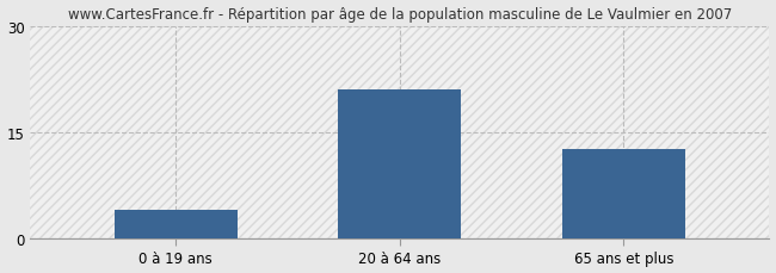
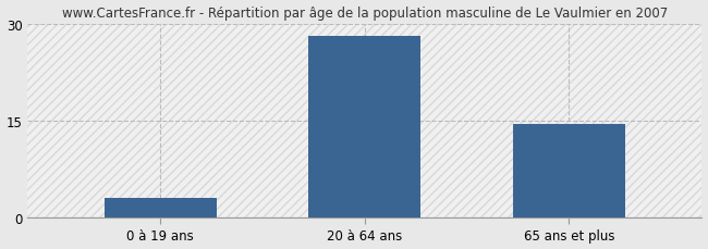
0 à 19 ans: 4.0 -> 3.0
20 à 64 ans: 21.0 -> 28.0
65 ans et plus: 12.6 -> 14.5
